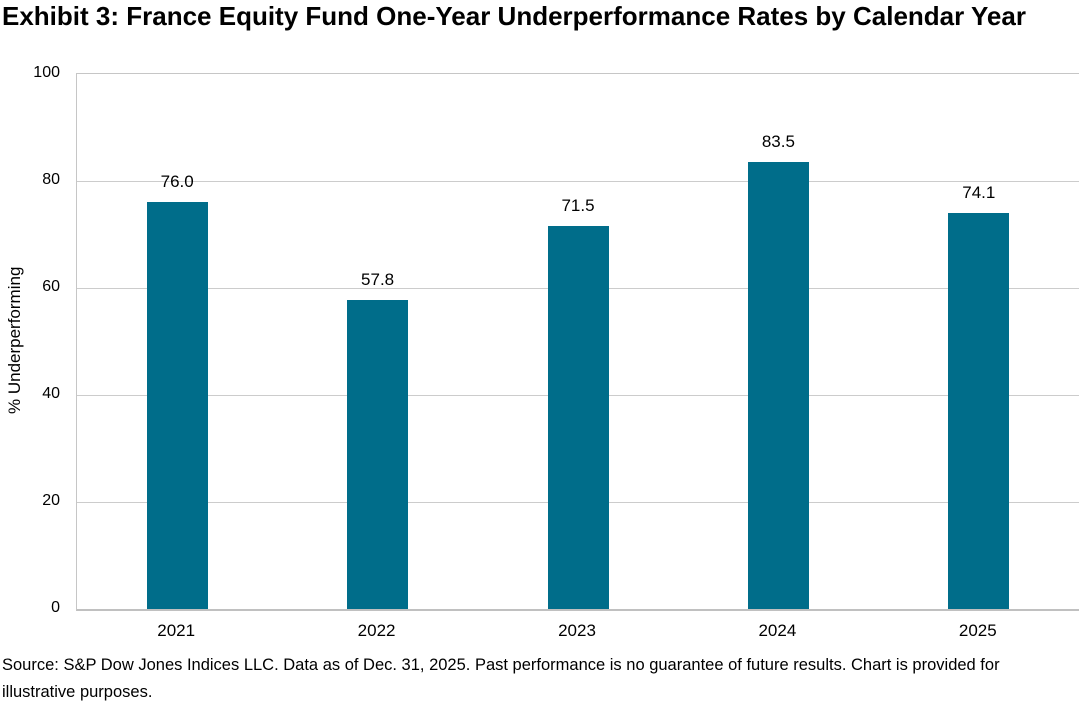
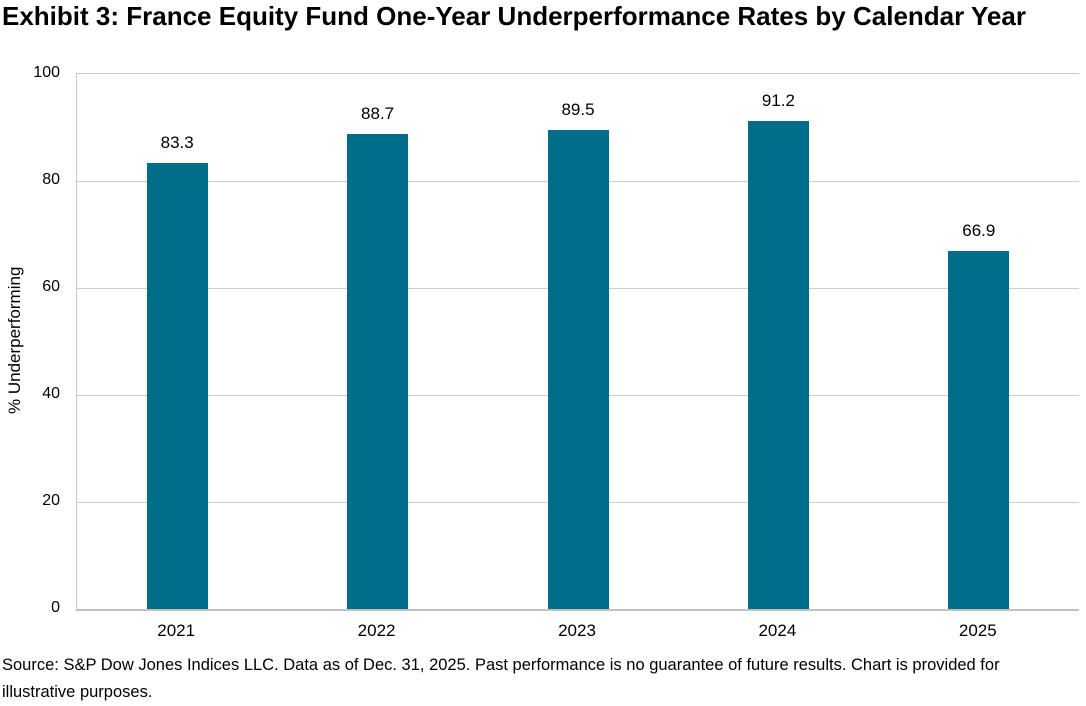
2021: 76.0 -> 83.3
2022: 57.8 -> 88.7
2023: 71.5 -> 89.5
2024: 83.5 -> 91.2
2025: 74.1 -> 66.9
